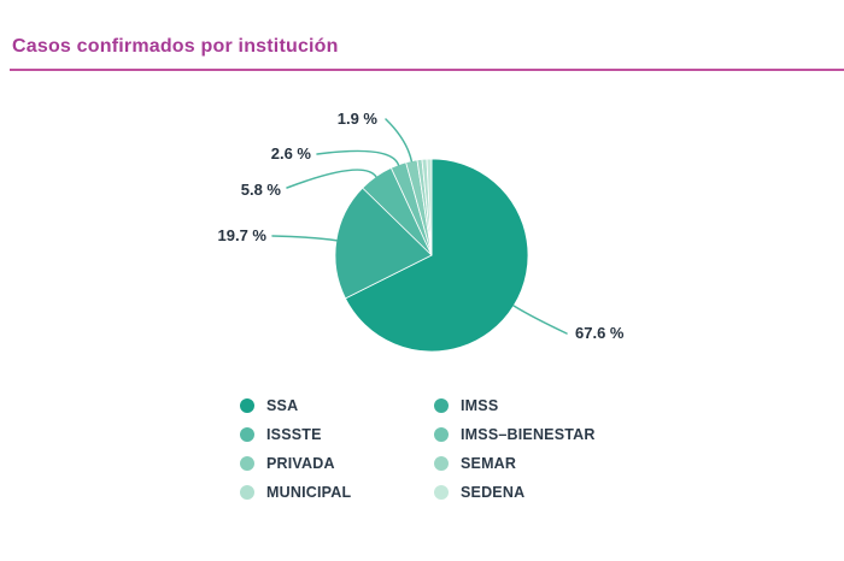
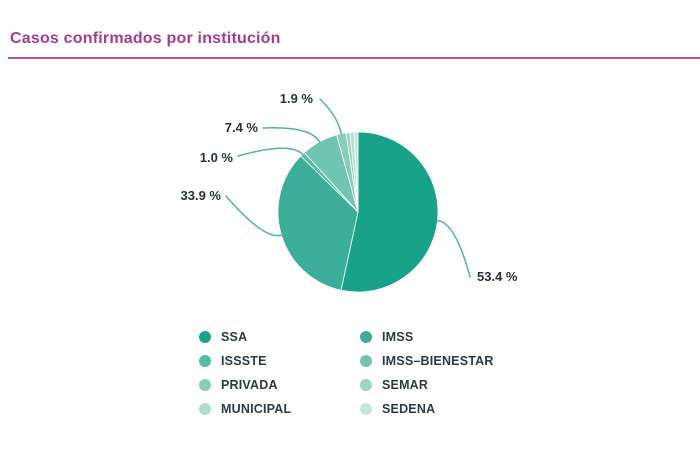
SSA: 67.6 -> 53.4
IMSS: 19.7 -> 33.9
ISSSTE: 5.8 -> 1.0
IMSS–BIENESTAR: 2.6 -> 7.4
